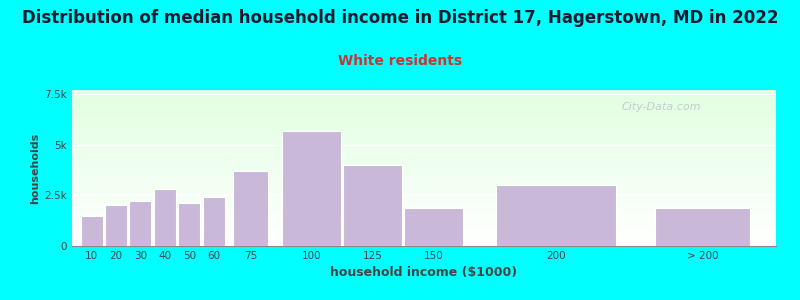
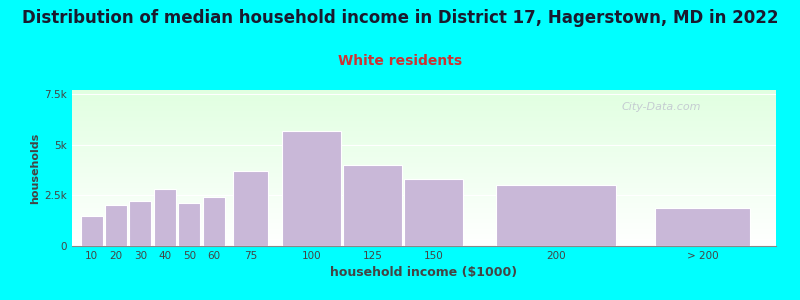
150: 1.9k -> 3.3k
